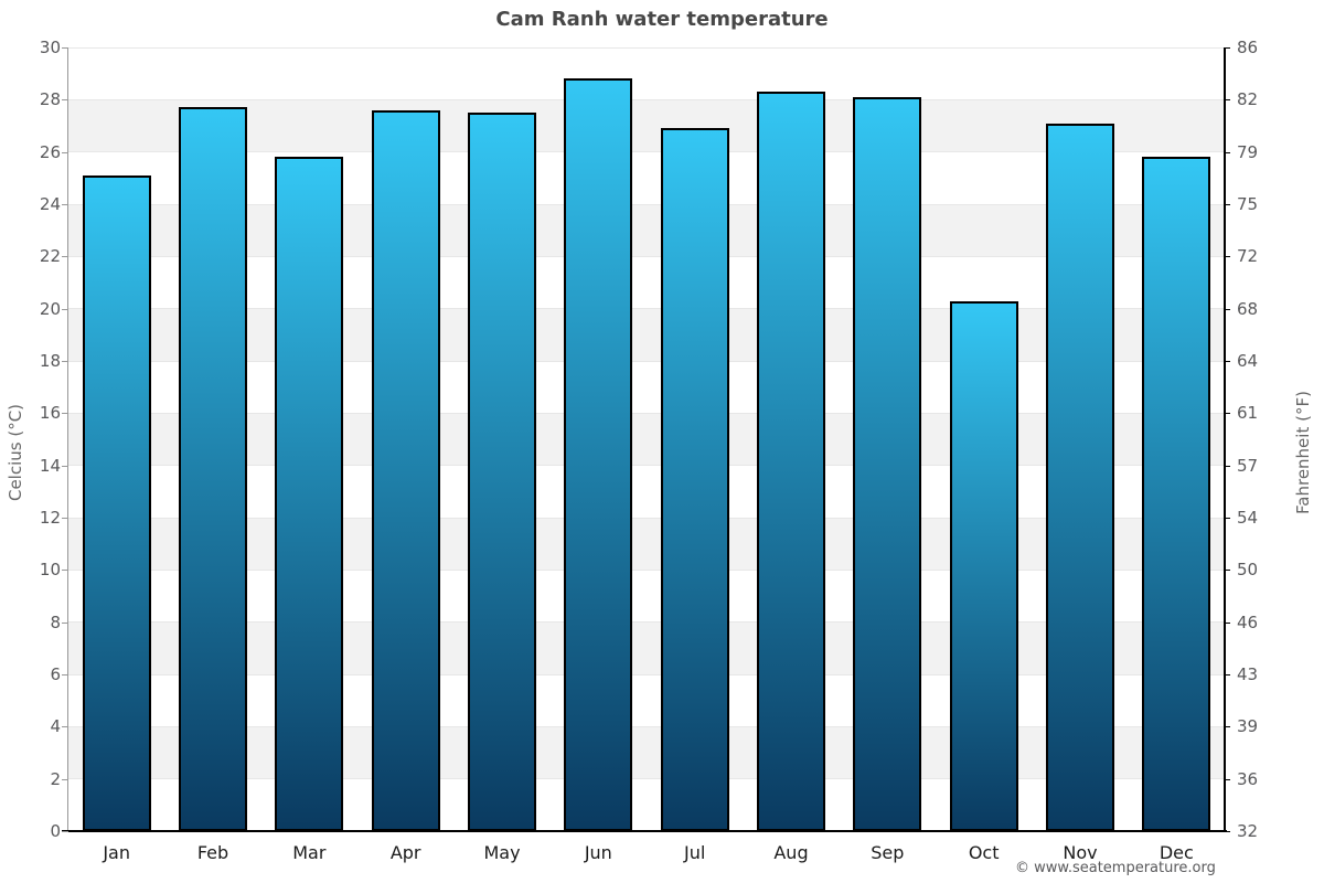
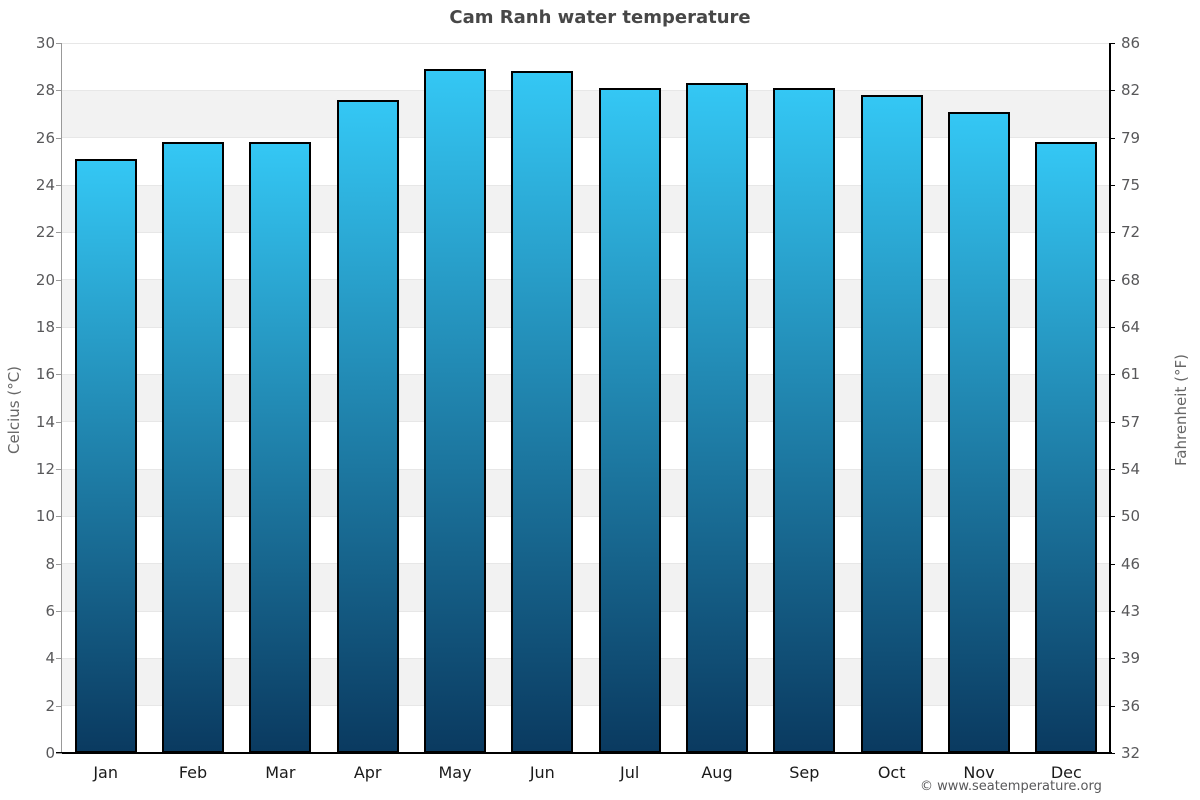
Feb: 27.7 -> 25.8
May: 27.5 -> 28.9
Jul: 26.9 -> 28.1
Oct: 20.3 -> 27.8
